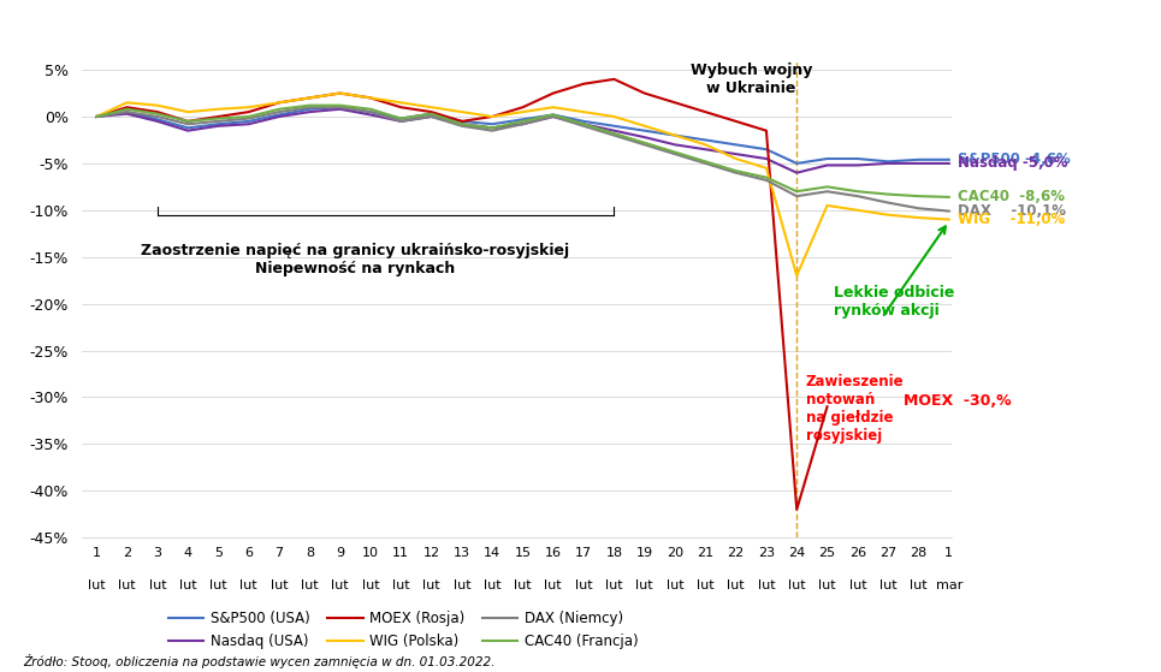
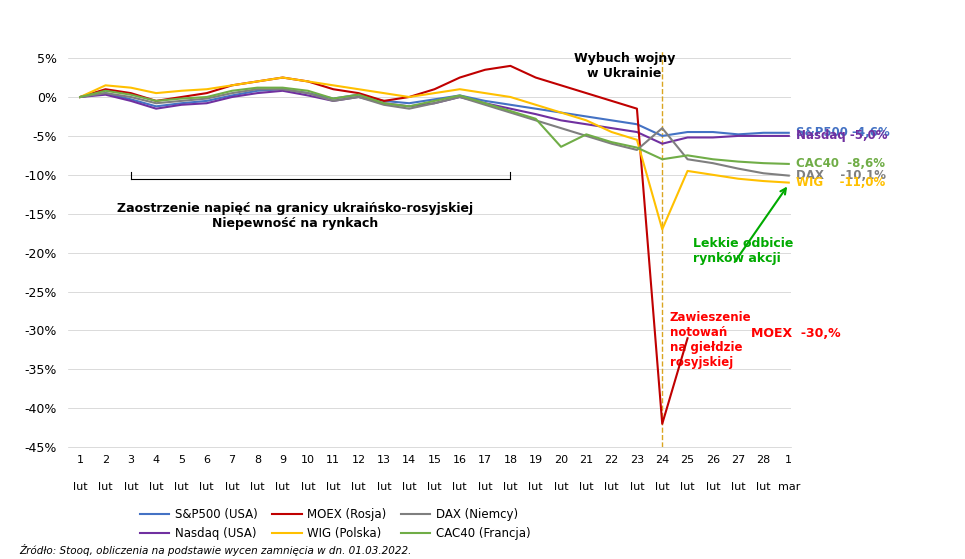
CAC40 (Francja)/20: -3.8% -> -6.4%
DAX (Niemcy)/24: -8.5% -> -4.0%
